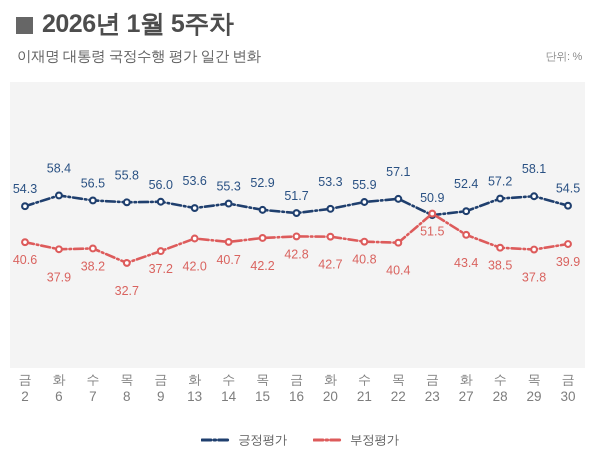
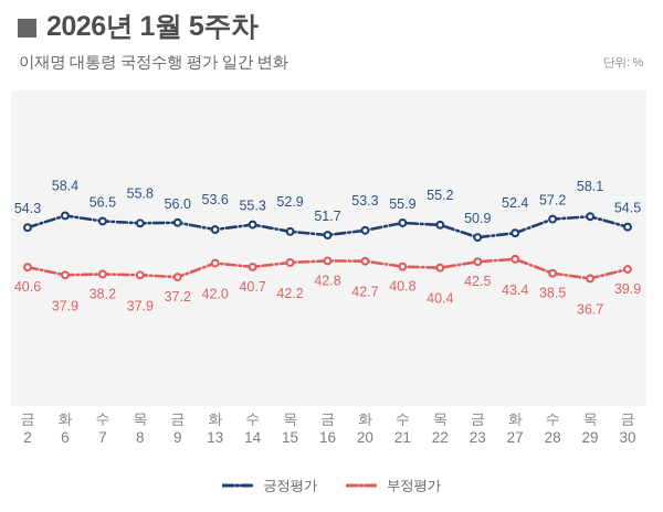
부정평가/8: 32.7 -> 37.9
긍정평가/22: 57.1 -> 55.2
부정평가/23: 51.5 -> 42.5
부정평가/29: 37.8 -> 36.7
